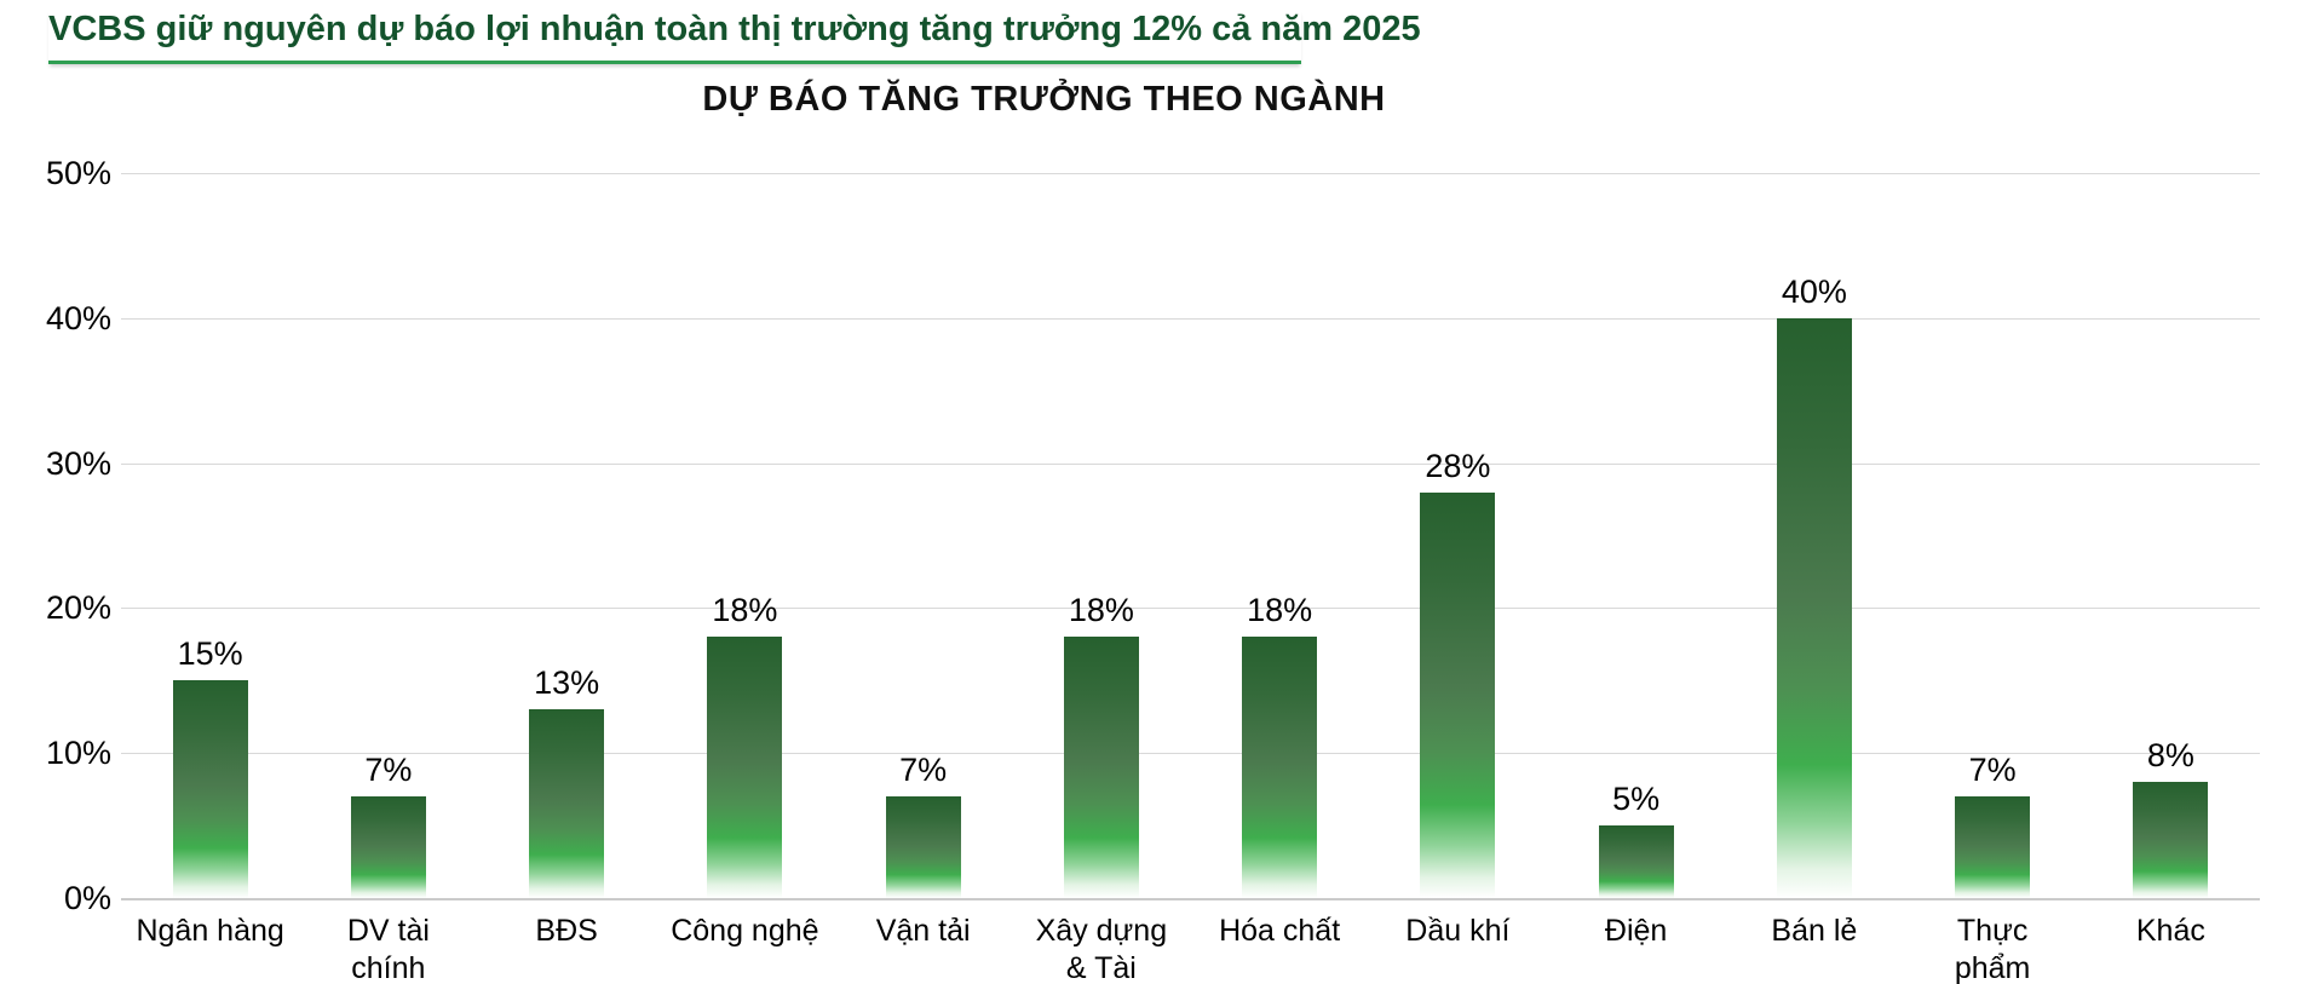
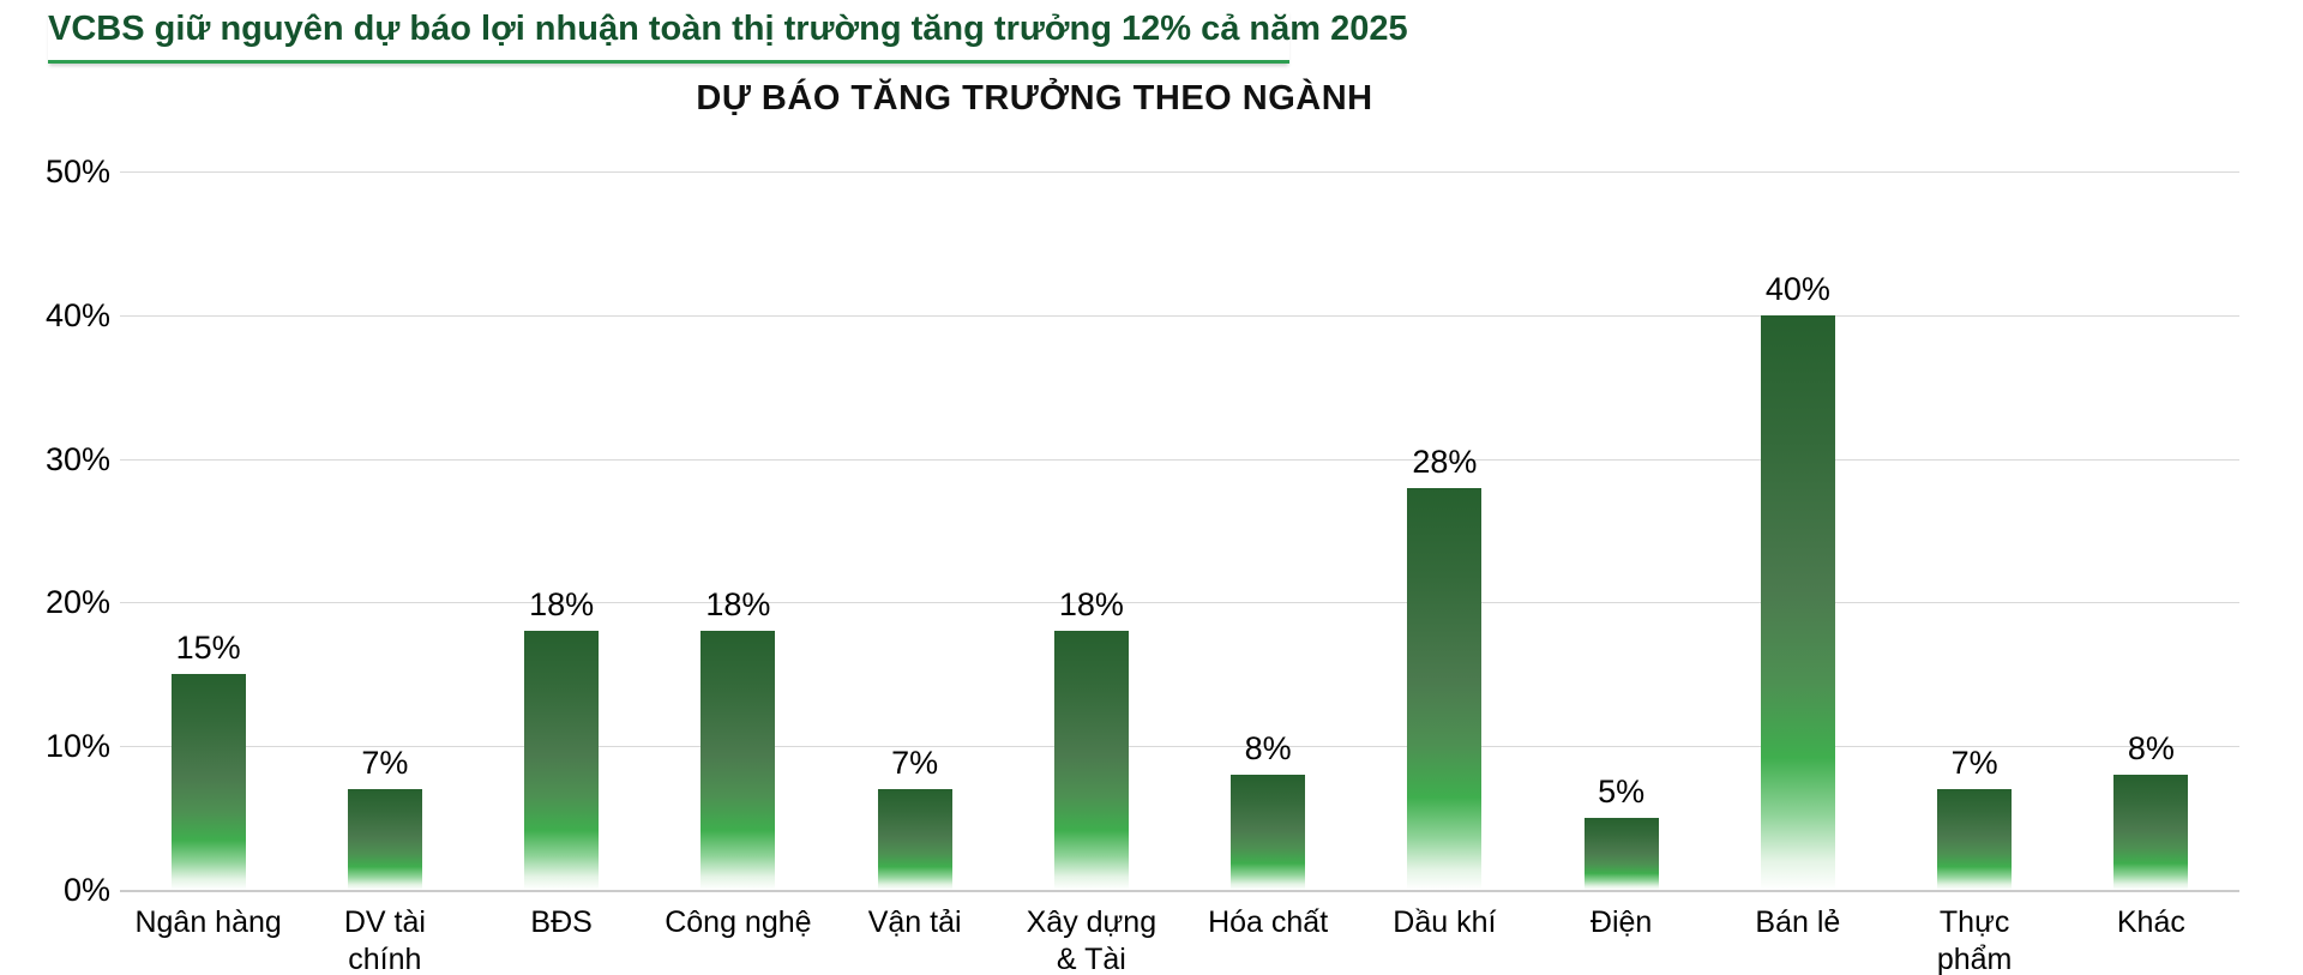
BĐS: 13% -> 18%
Hóa chất: 18% -> 8%
